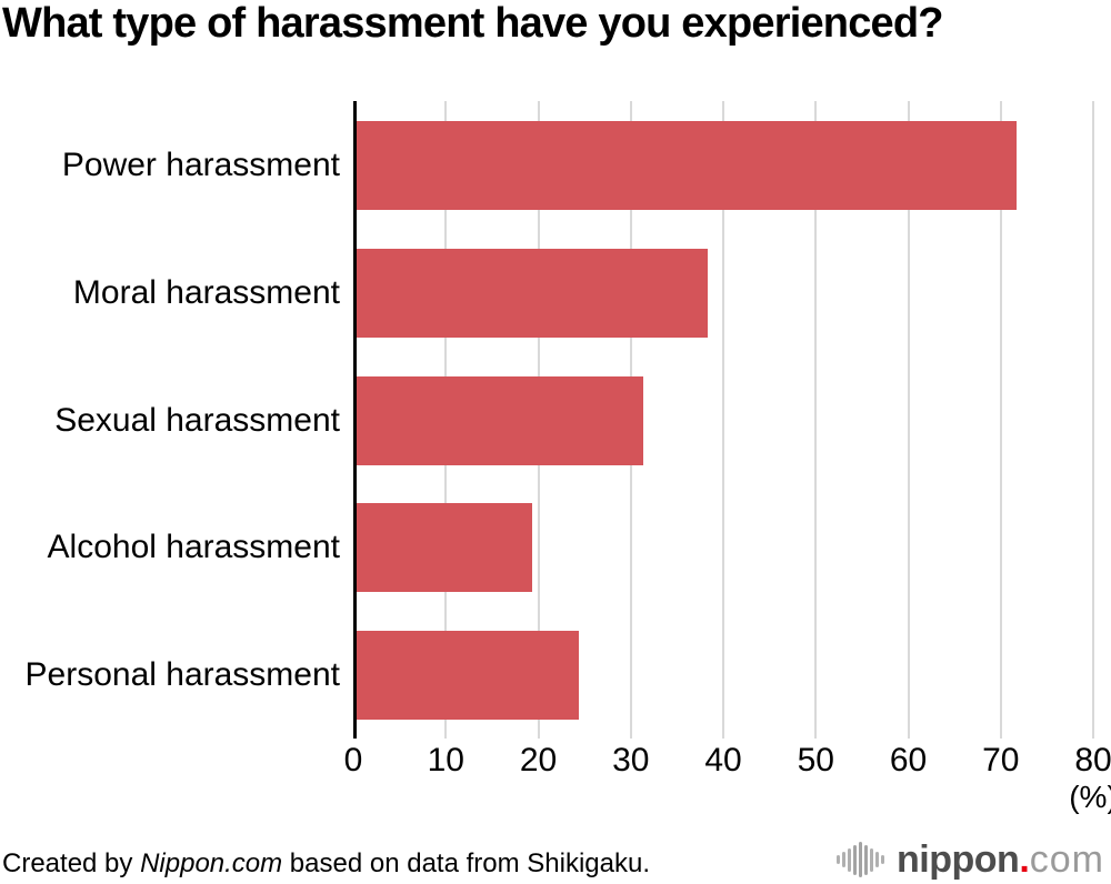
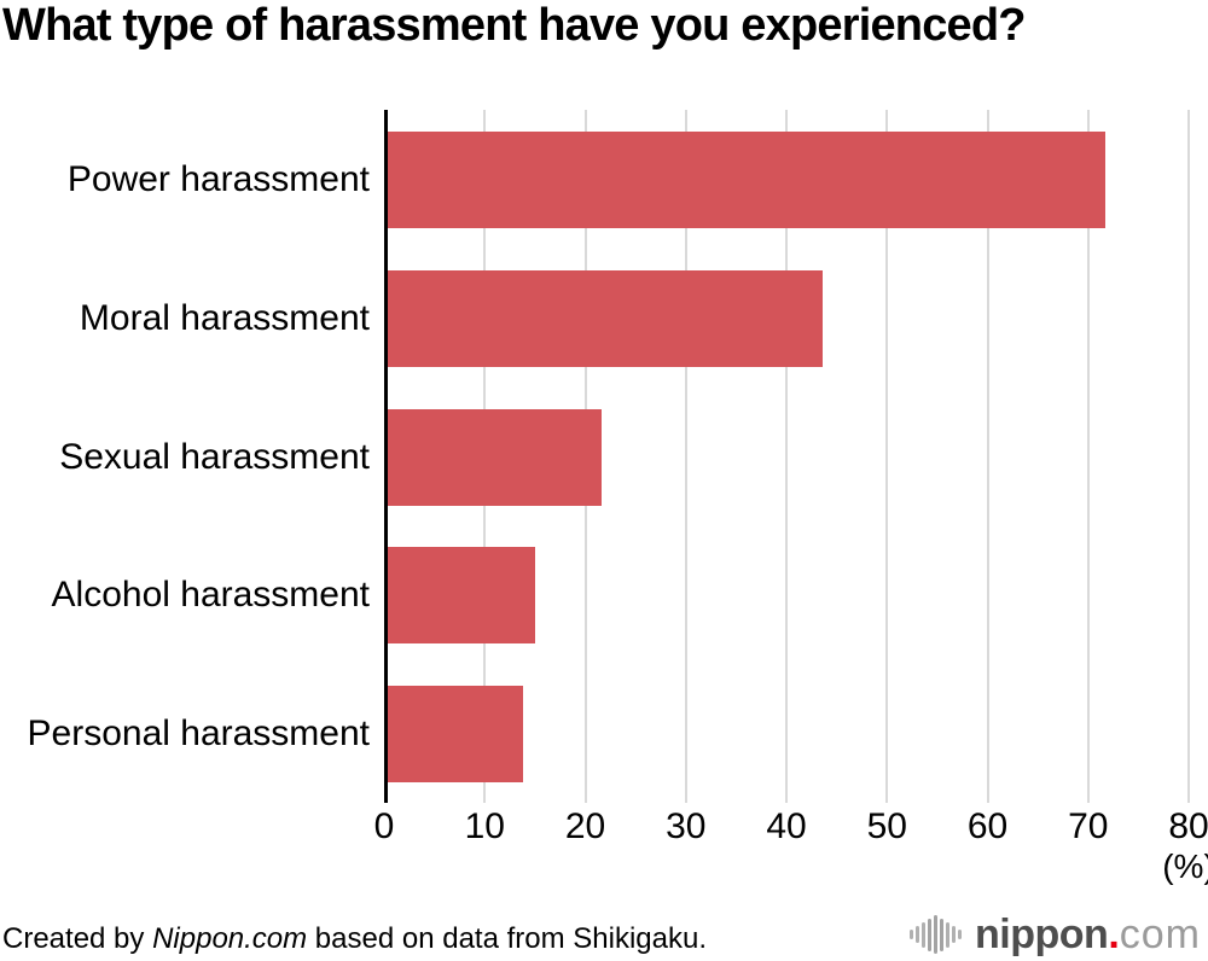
Moral harassment: 38 -> 43
Sexual harassment: 31 -> 21
Alcohol harassment: 19 -> 15
Personal harassment: 24 -> 13
